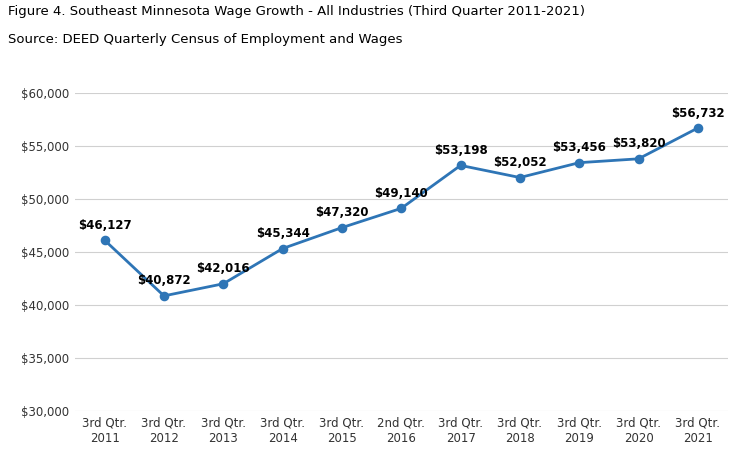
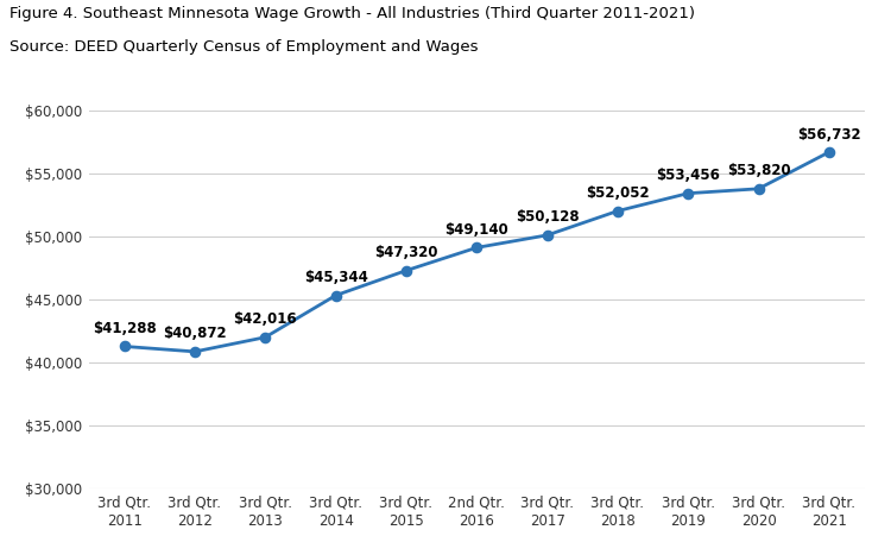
3rd Qtr. 2011: $46,127 -> $41,288
3rd Qtr. 2017: $53,198 -> $50,128
